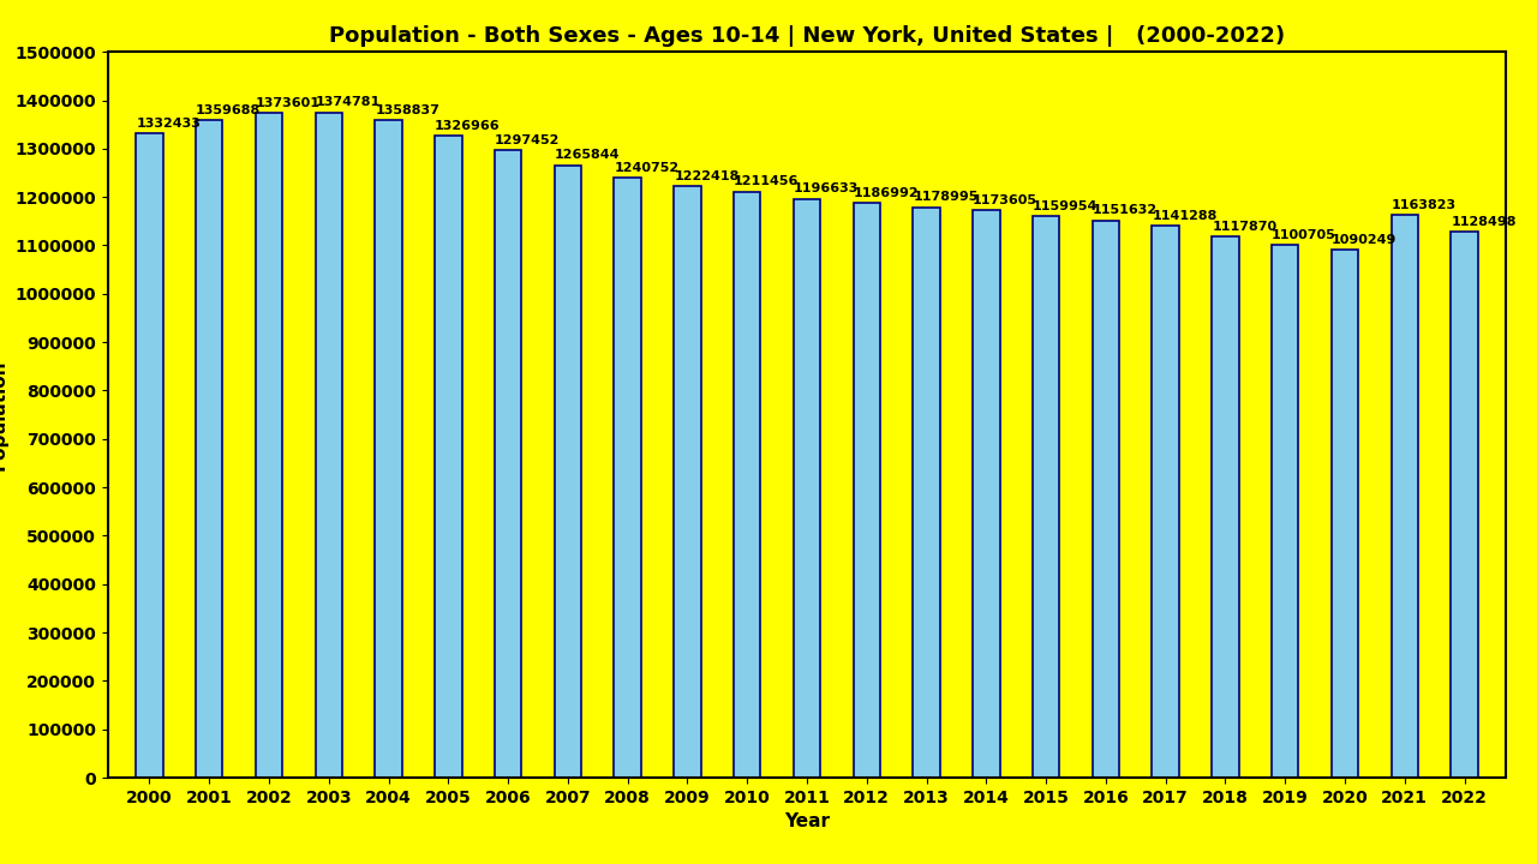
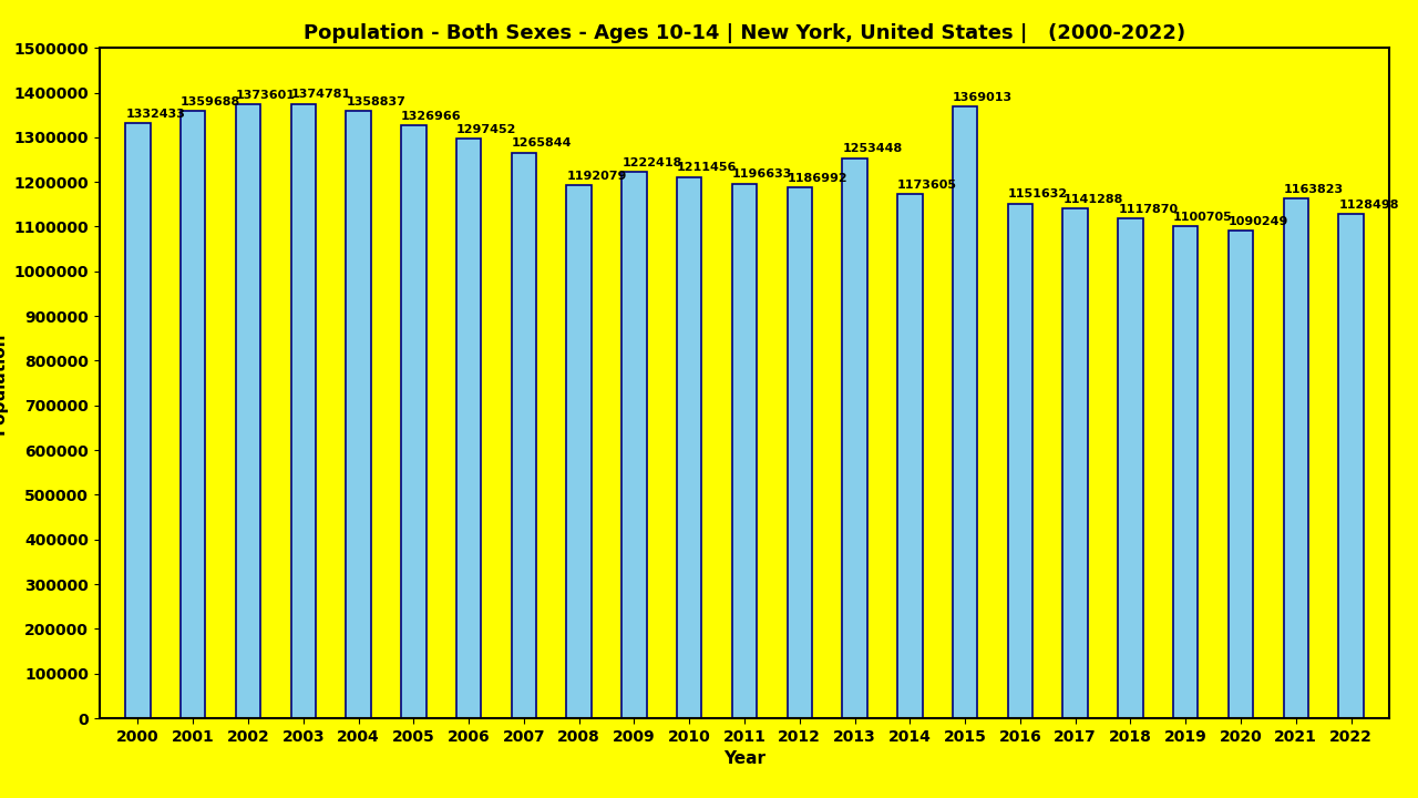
2008: 1240752 -> 1192079
2013: 1178995 -> 1253448
2015: 1159954 -> 1369013
